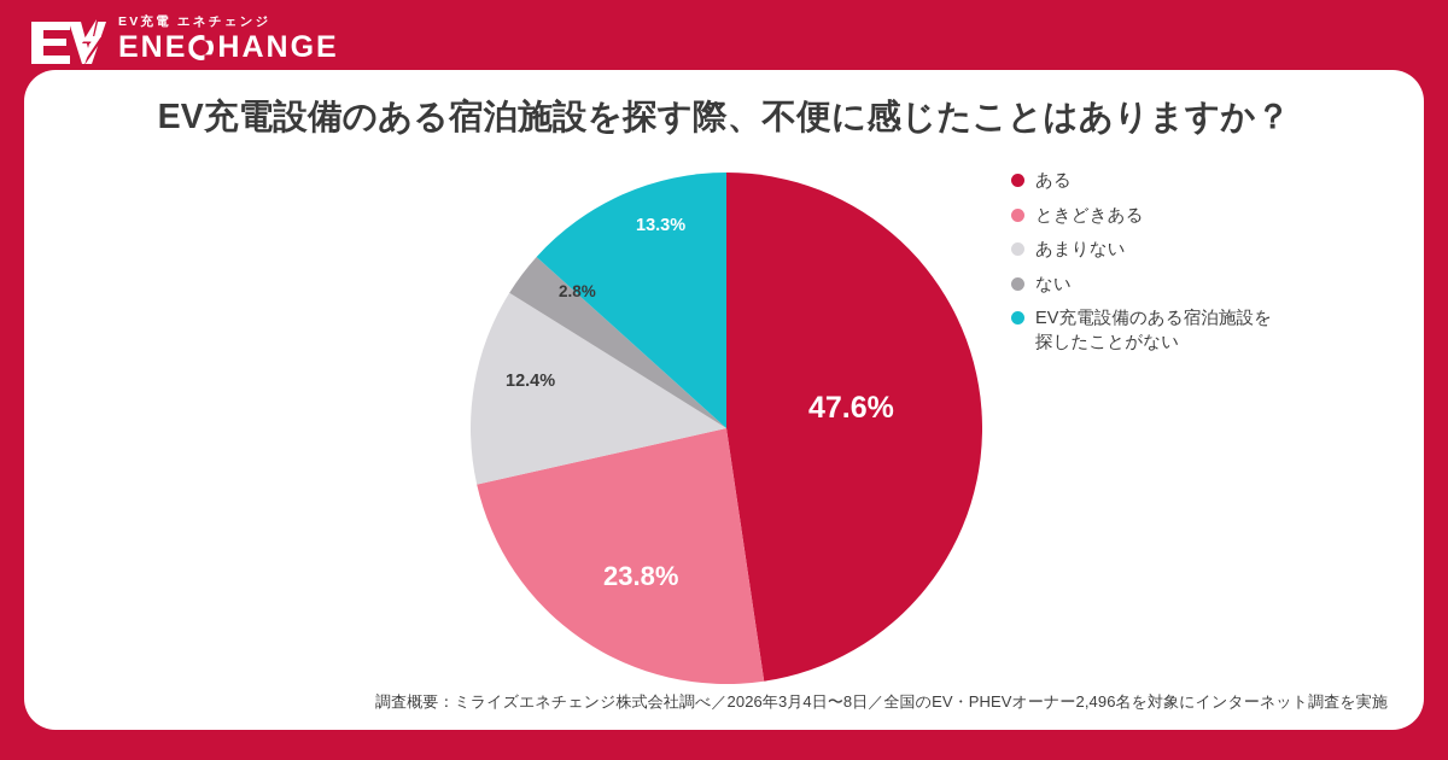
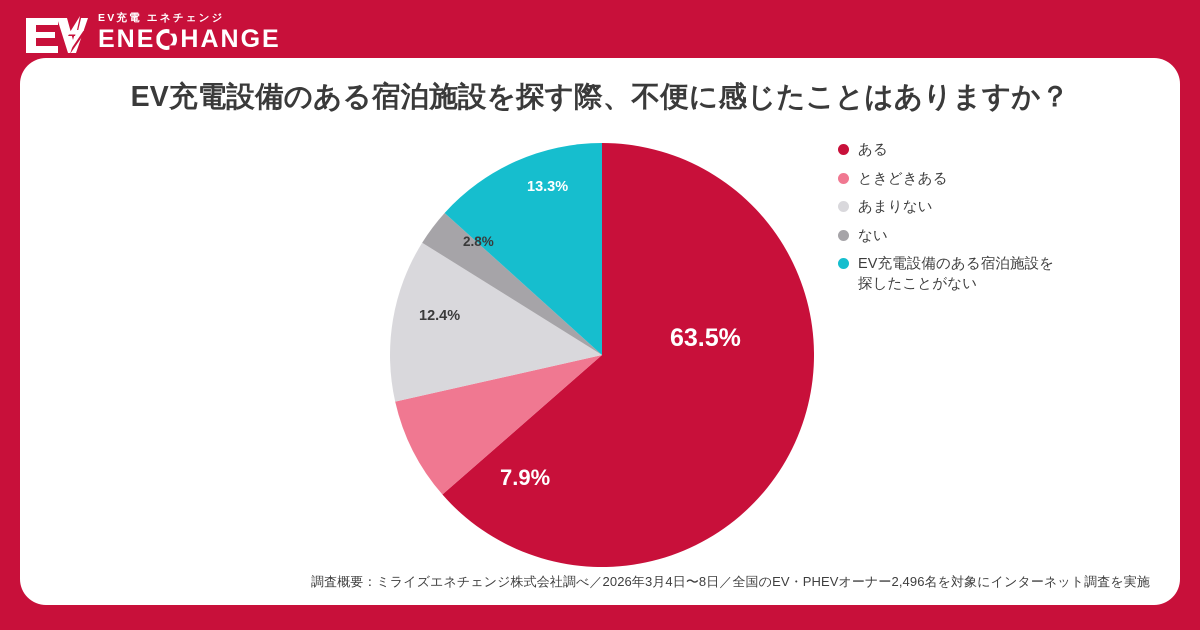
ある: 47.6% -> 63.5%
ときどきある: 23.8% -> 7.9%
